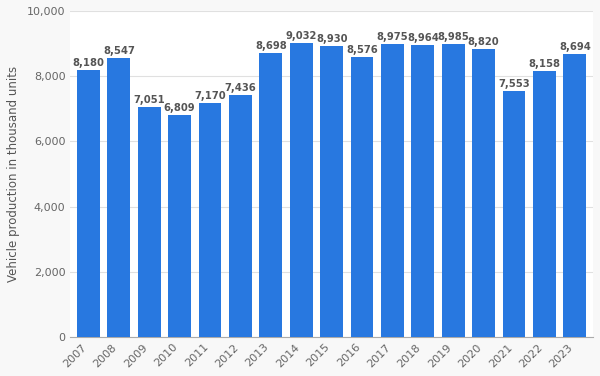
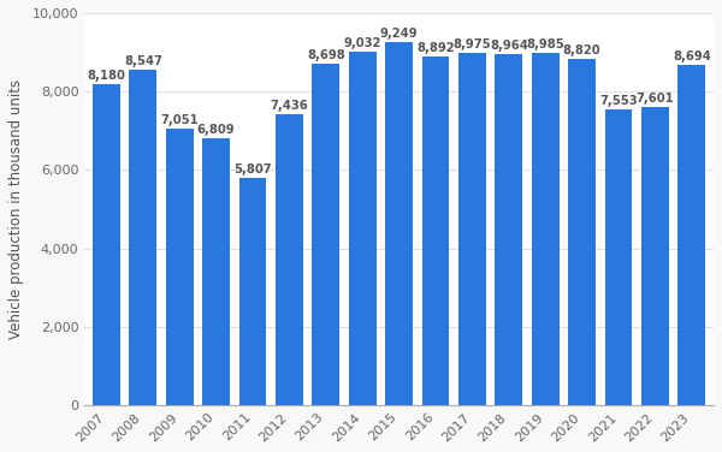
2011: 7,170 -> 5,807
2015: 8,930 -> 9,249
2016: 8,576 -> 8,892
2022: 8,158 -> 7,601
